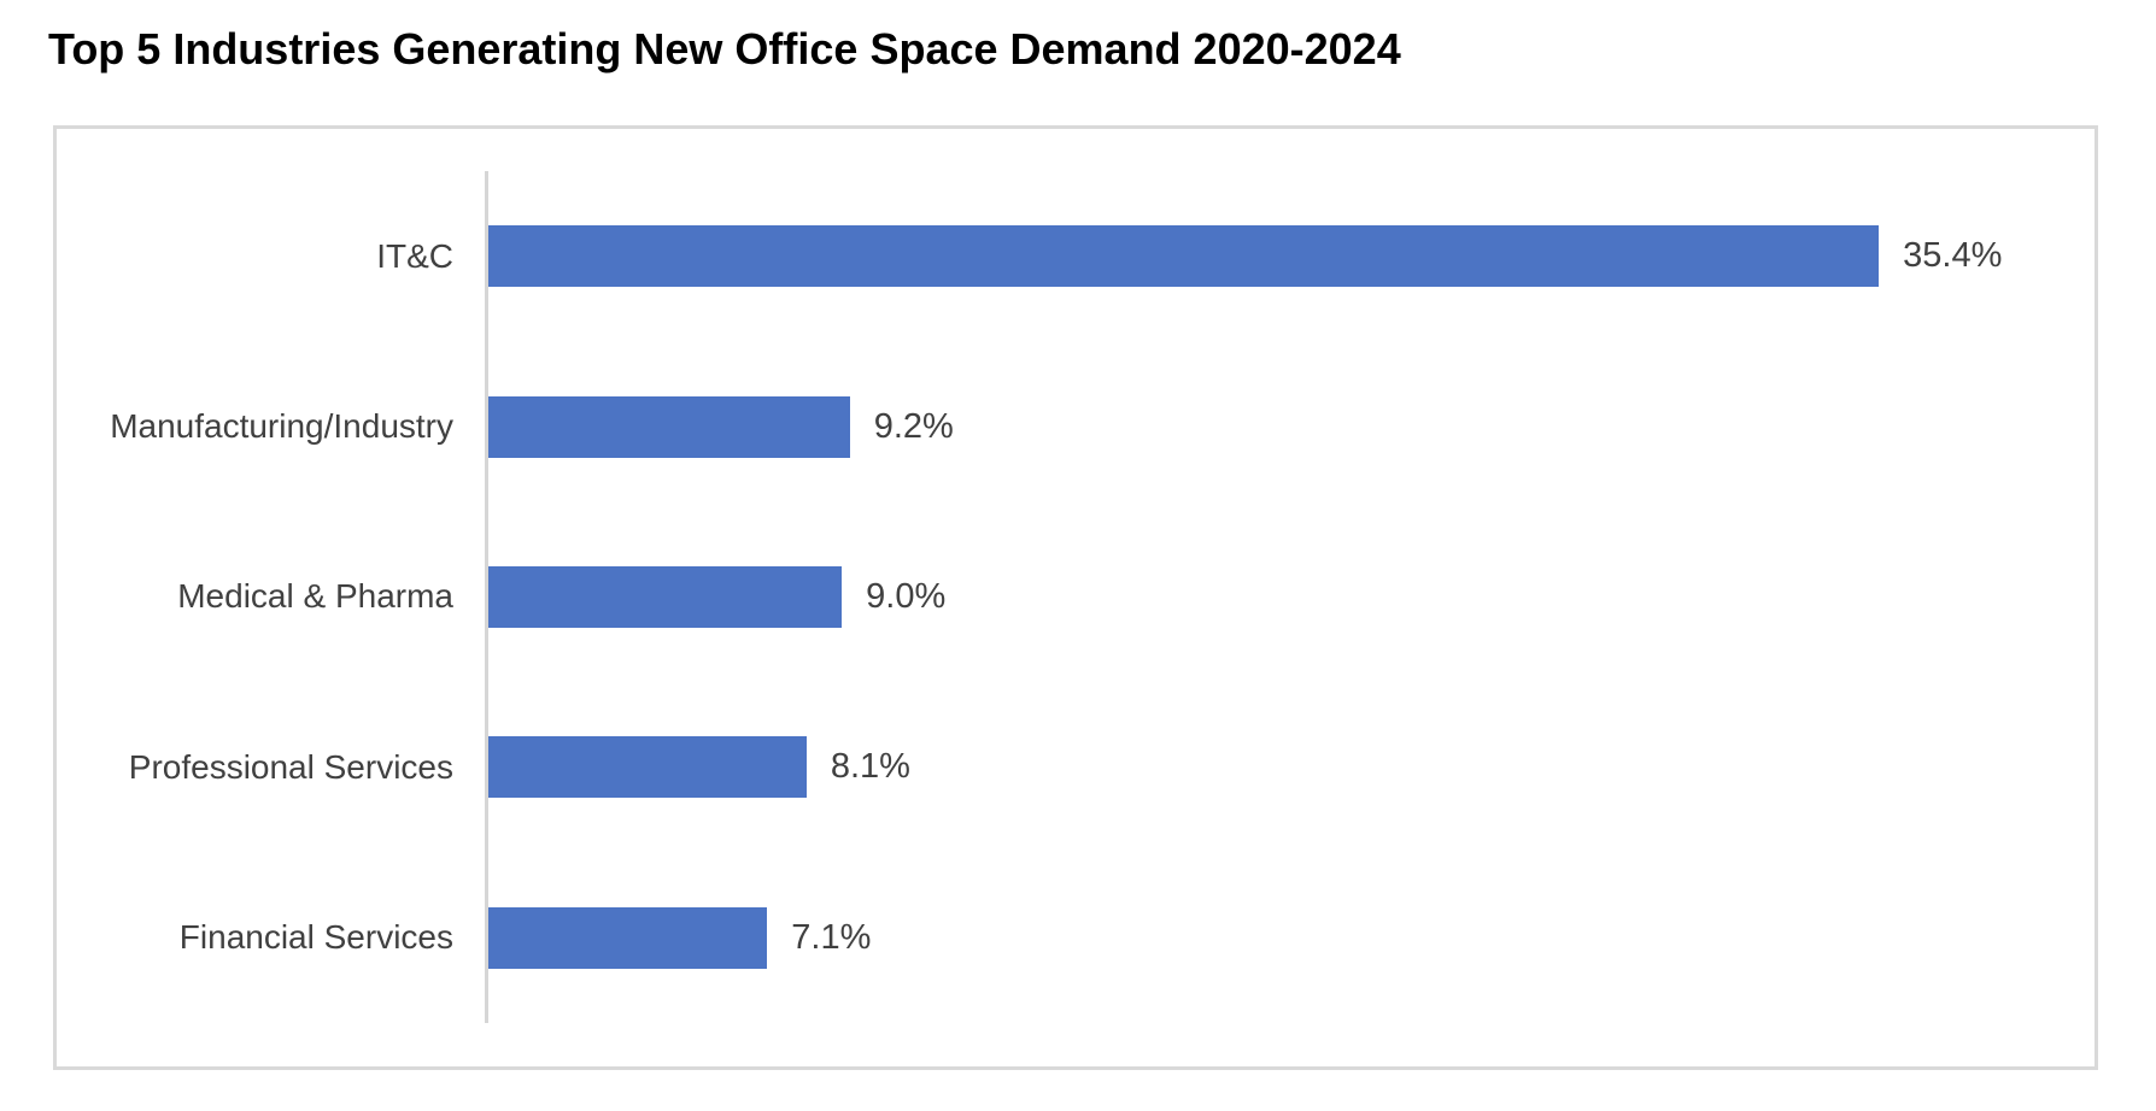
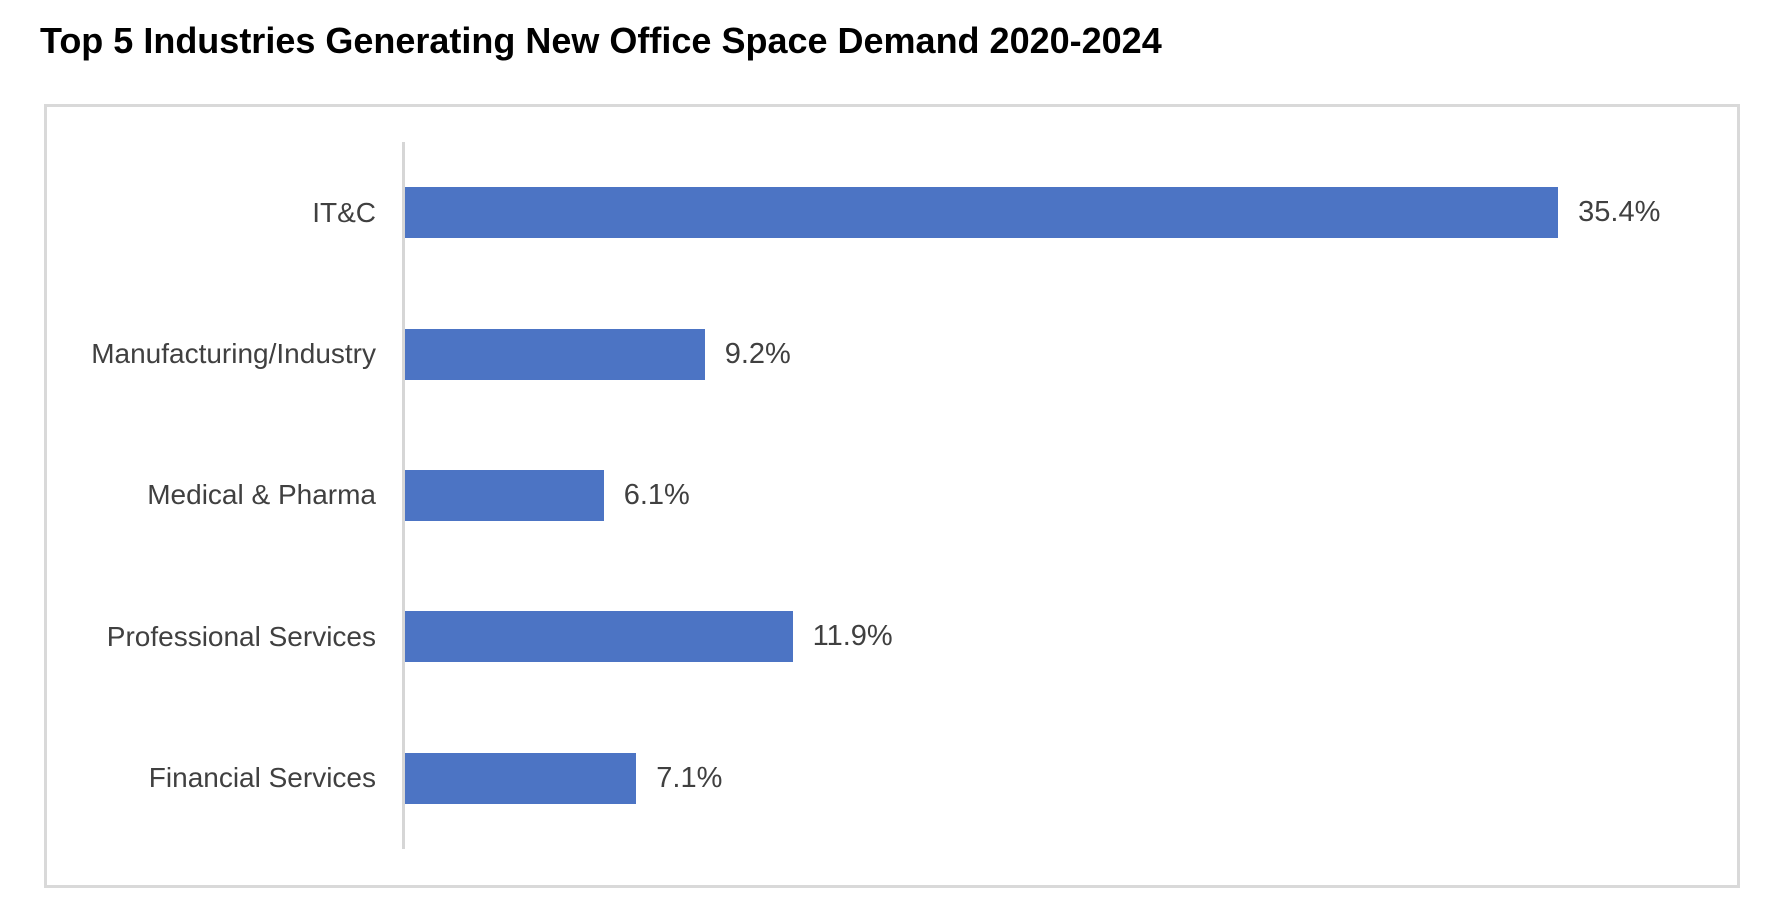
Medical & Pharma: 9.0% -> 6.1%
Professional Services: 8.1% -> 11.9%
